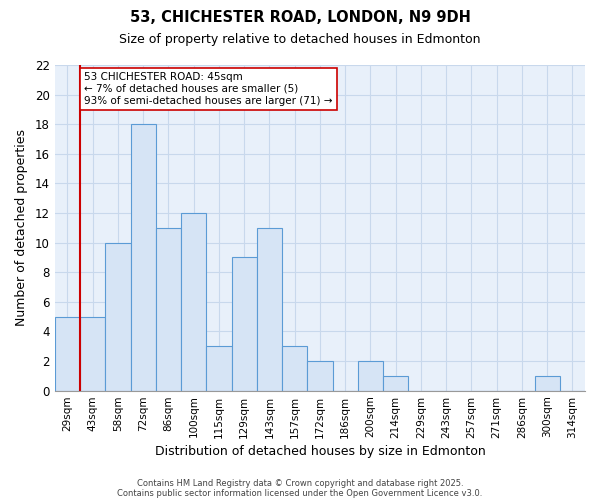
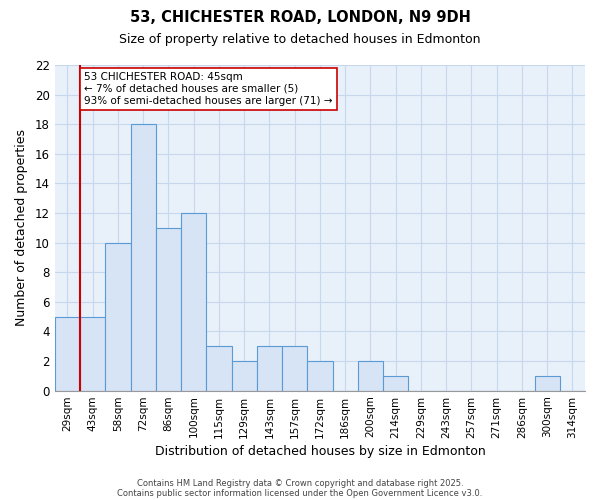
129sqm: 9 -> 2
143sqm: 11 -> 3
